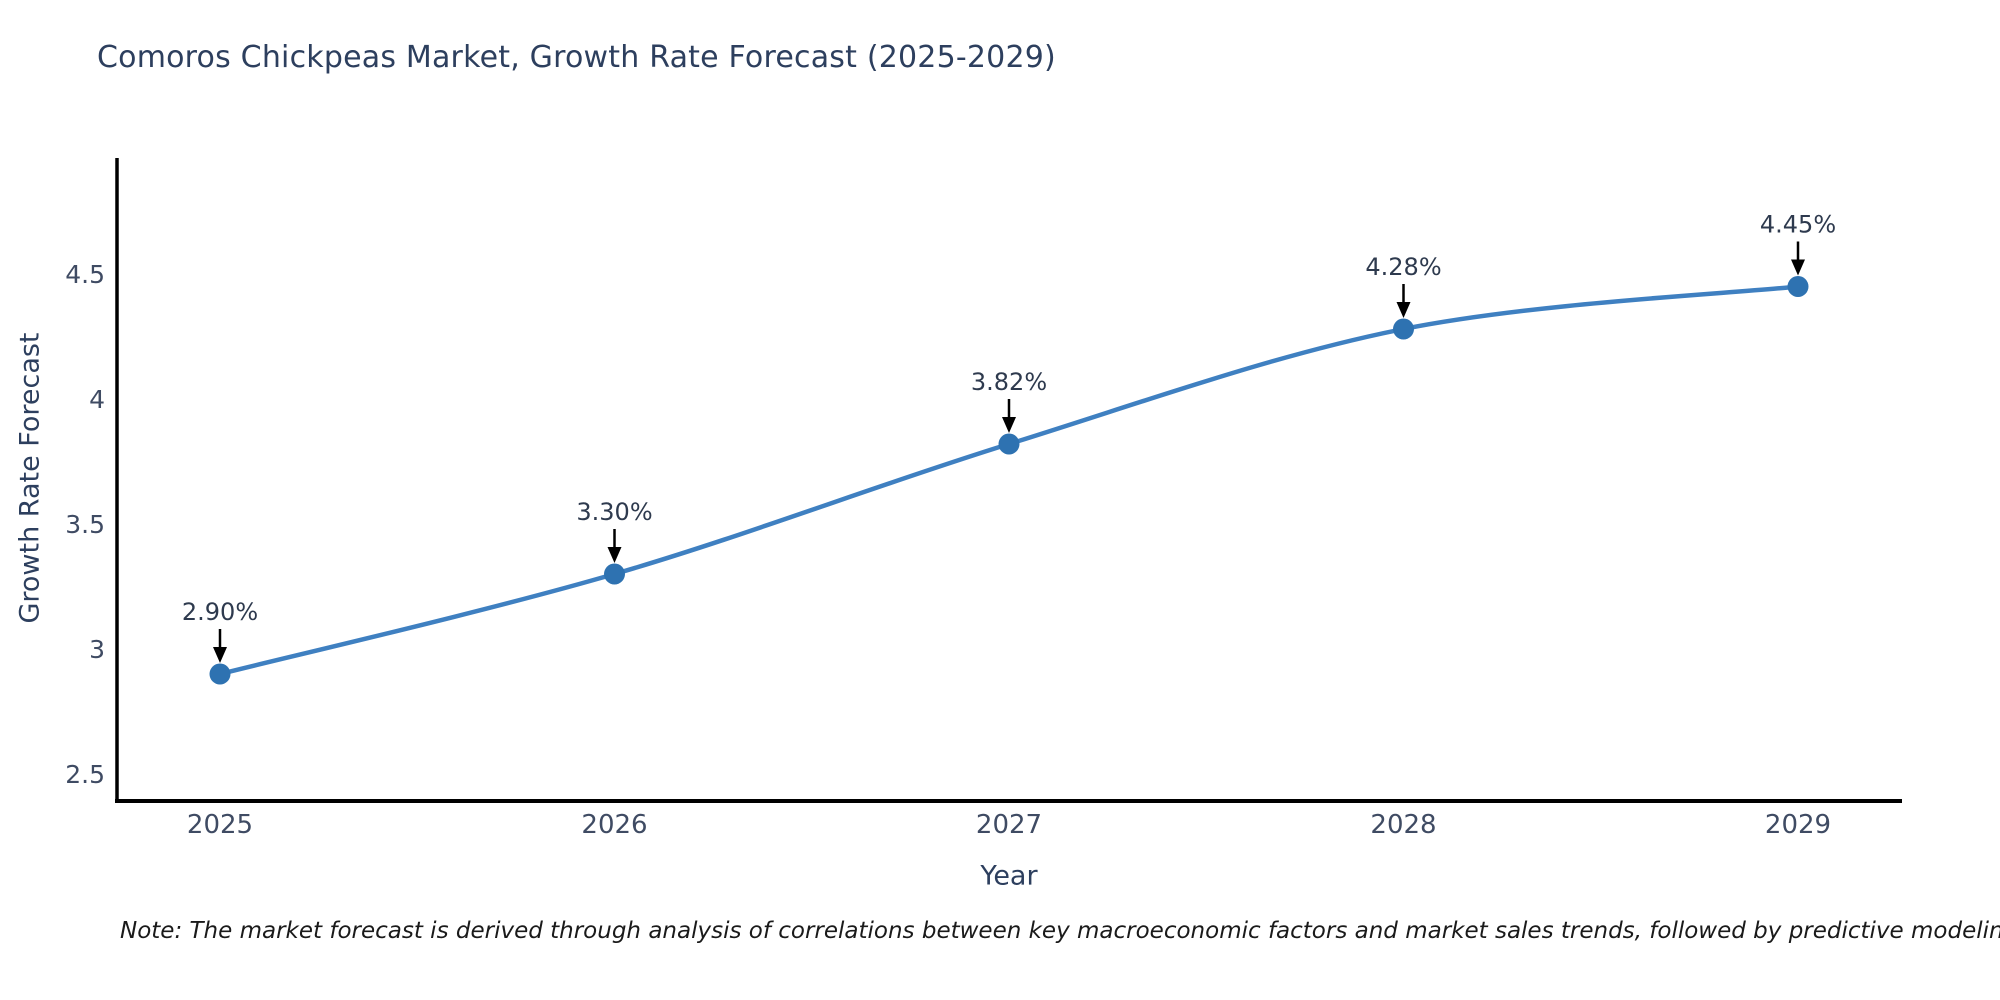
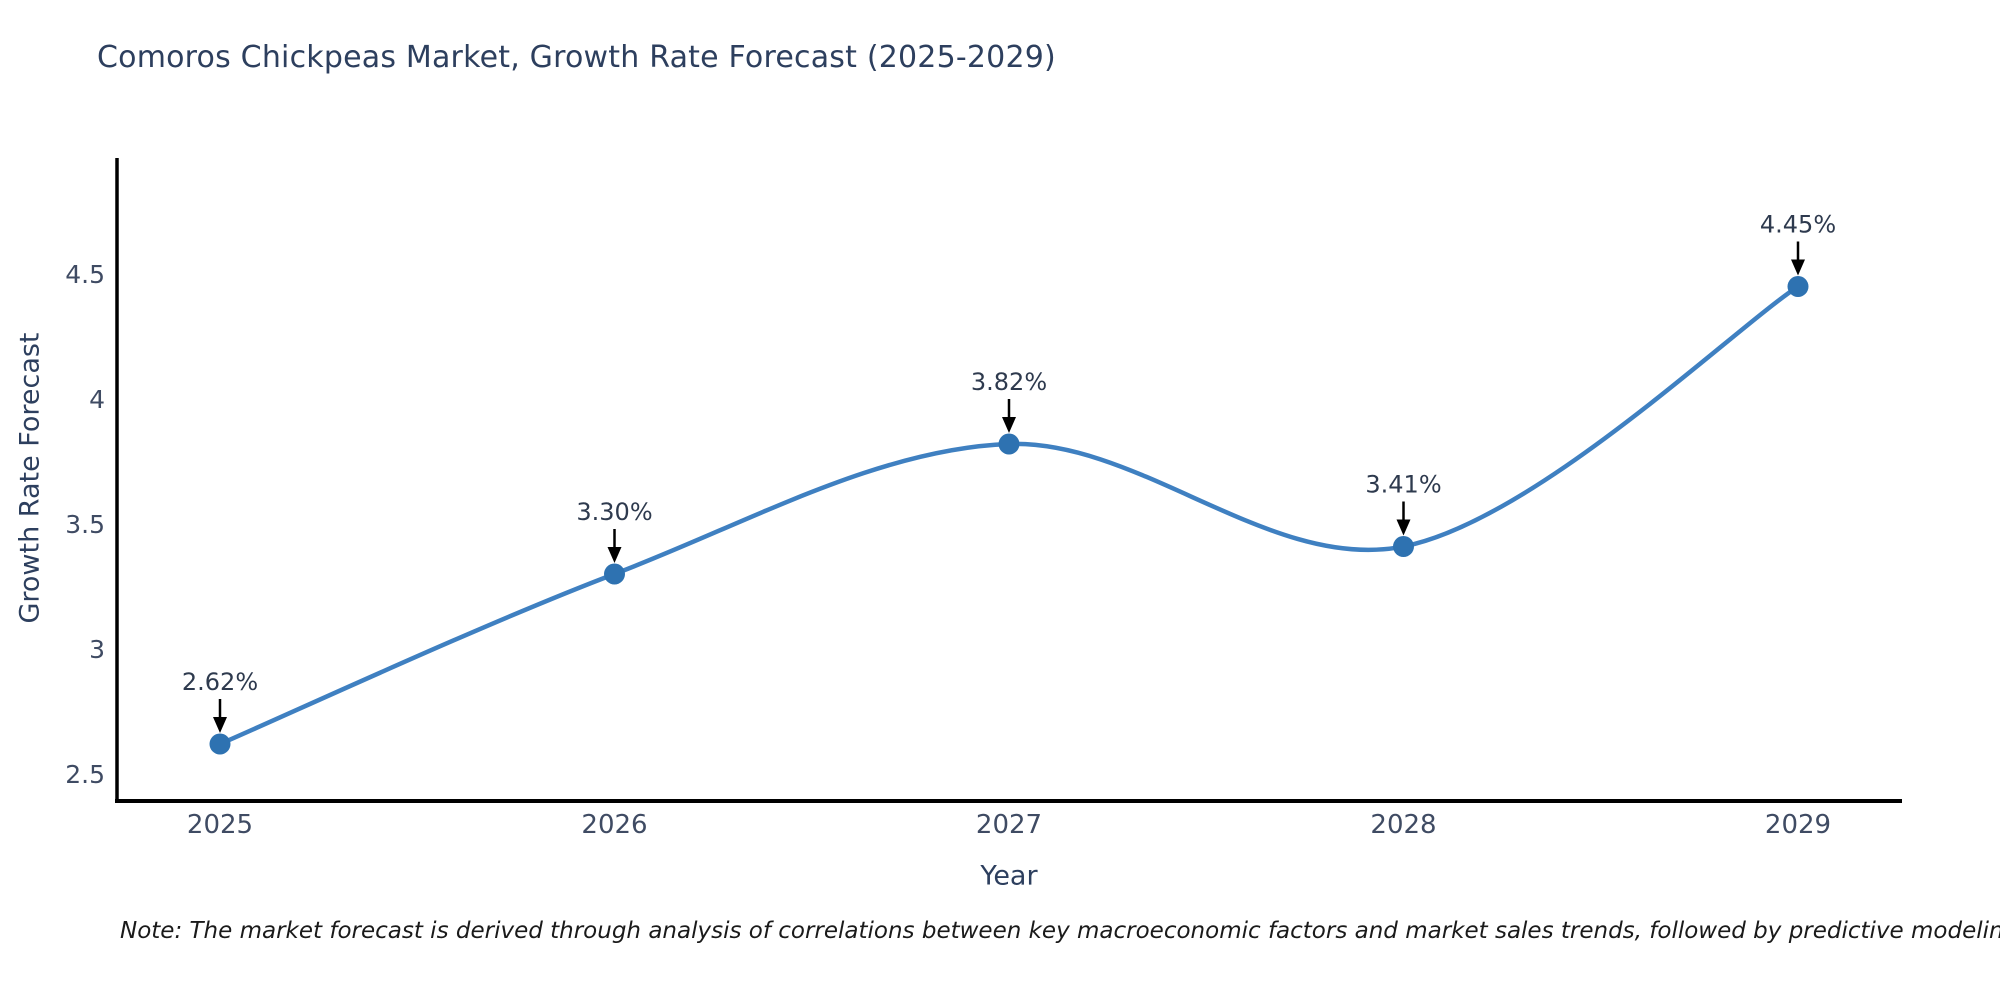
2025: 2.90% -> 2.62%
2028: 4.28% -> 3.41%
